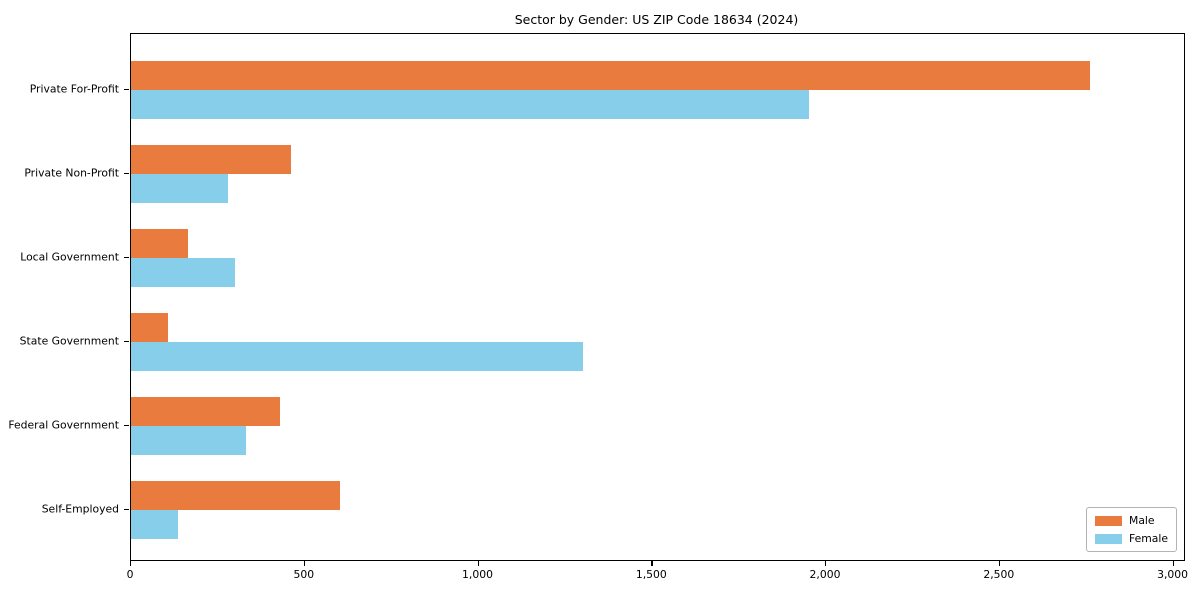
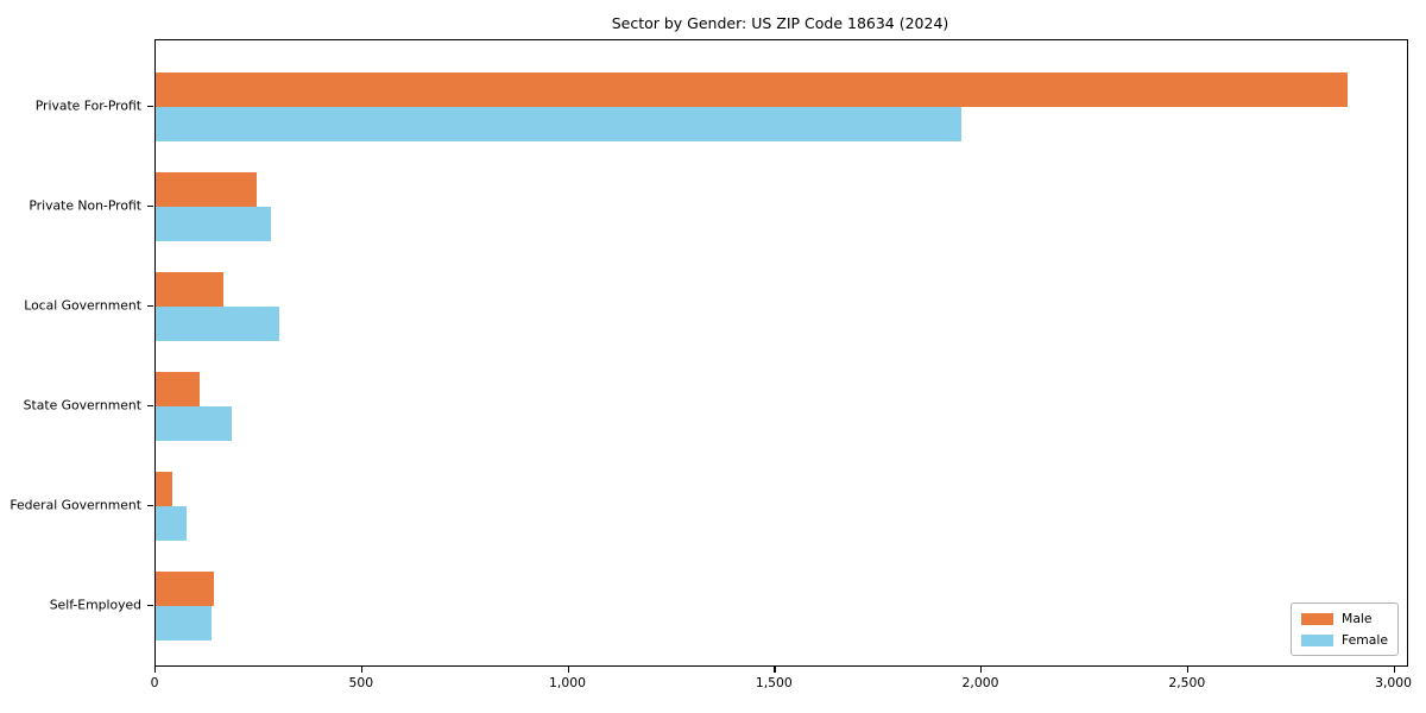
Male/Private For-Profit: 2760 -> 2880
Male/Private Non-Profit: 460 -> 240
Female/State Government: 1300 -> 180
Male/Federal Government: 430 -> 40
Female/Federal Government: 330 -> 80
Male/Self-Employed: 600 -> 140
